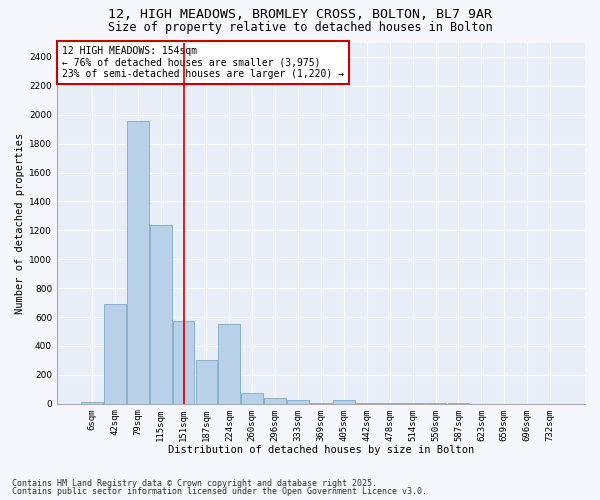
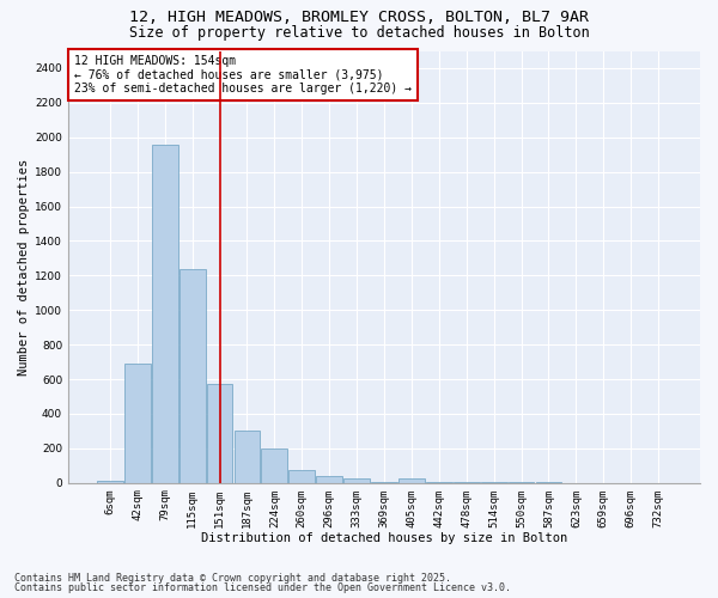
224sqm: 550 -> 200
